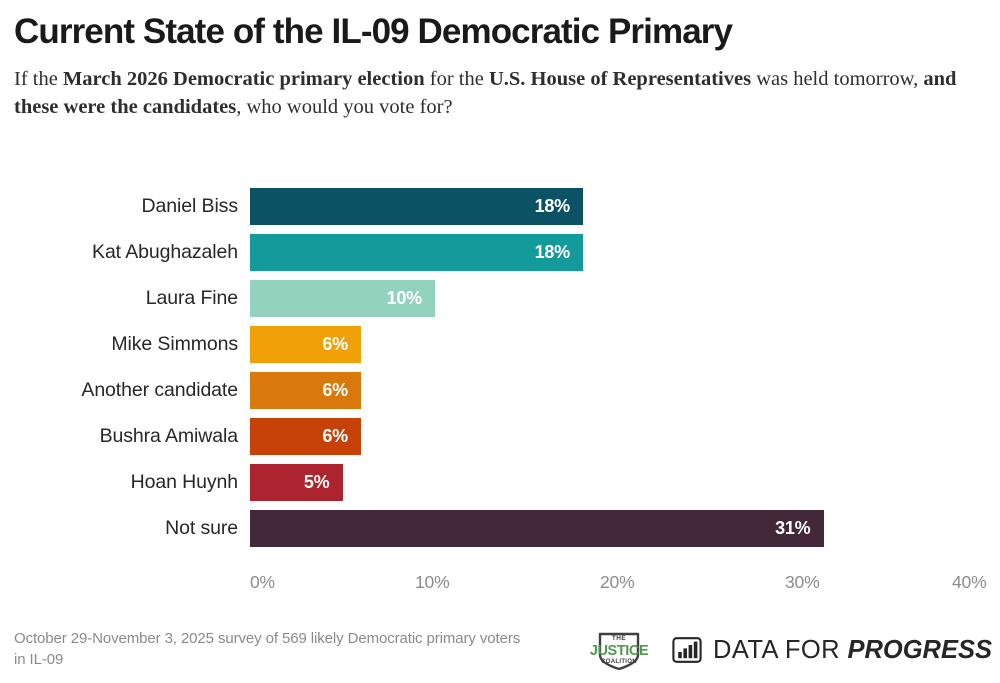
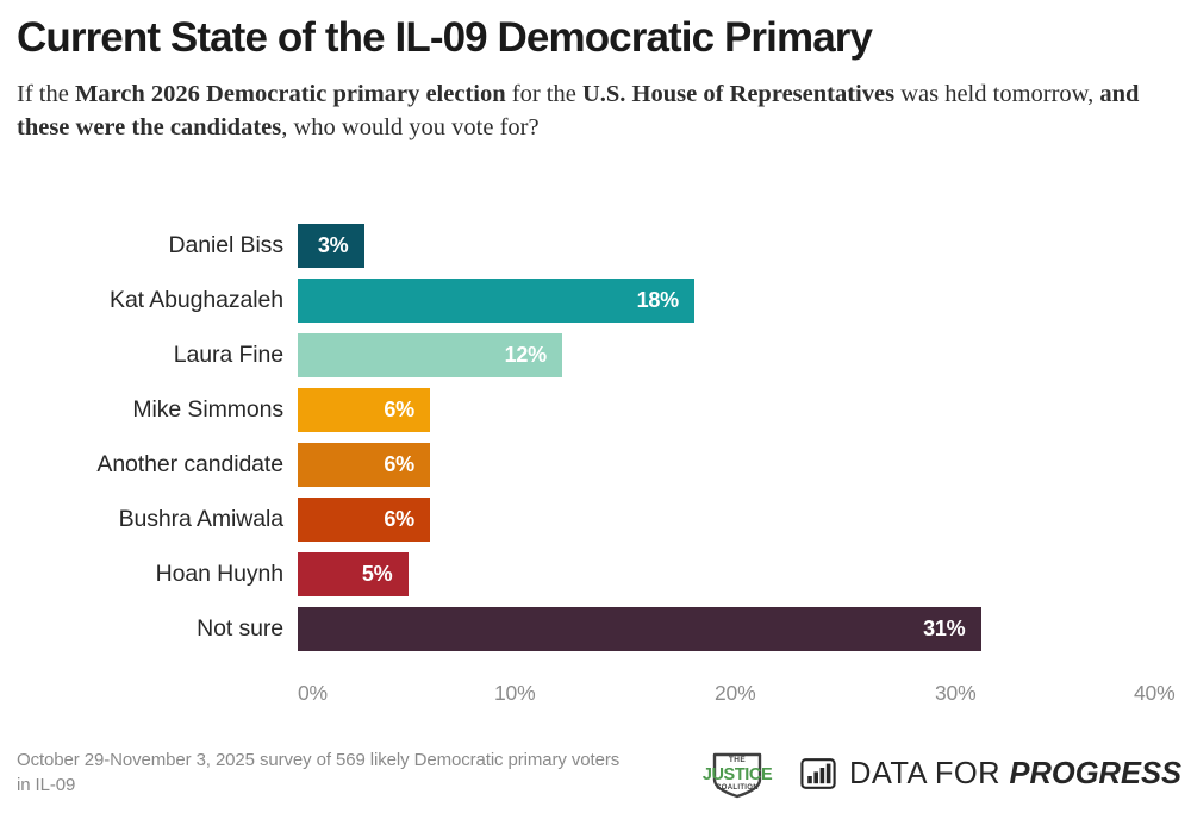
Daniel Biss: 18% -> 3%
Laura Fine: 10% -> 12%
